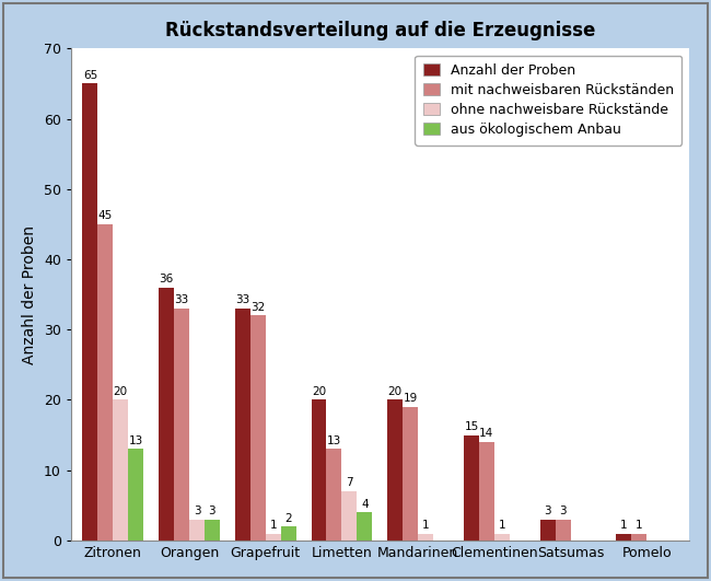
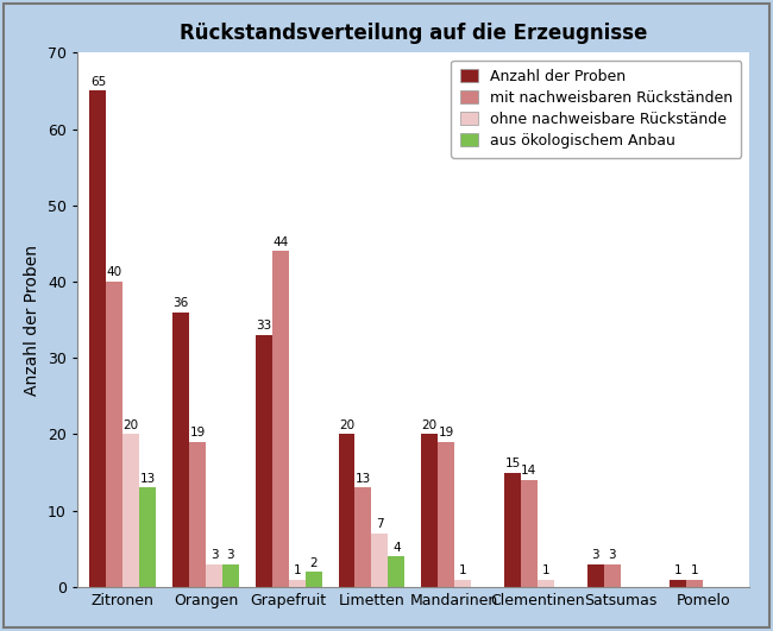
mit nachweisbaren Rückständen/Zitronen: 45 -> 40
mit nachweisbaren Rückständen/Orangen: 33 -> 19
mit nachweisbaren Rückständen/Grapefruit: 32 -> 44
